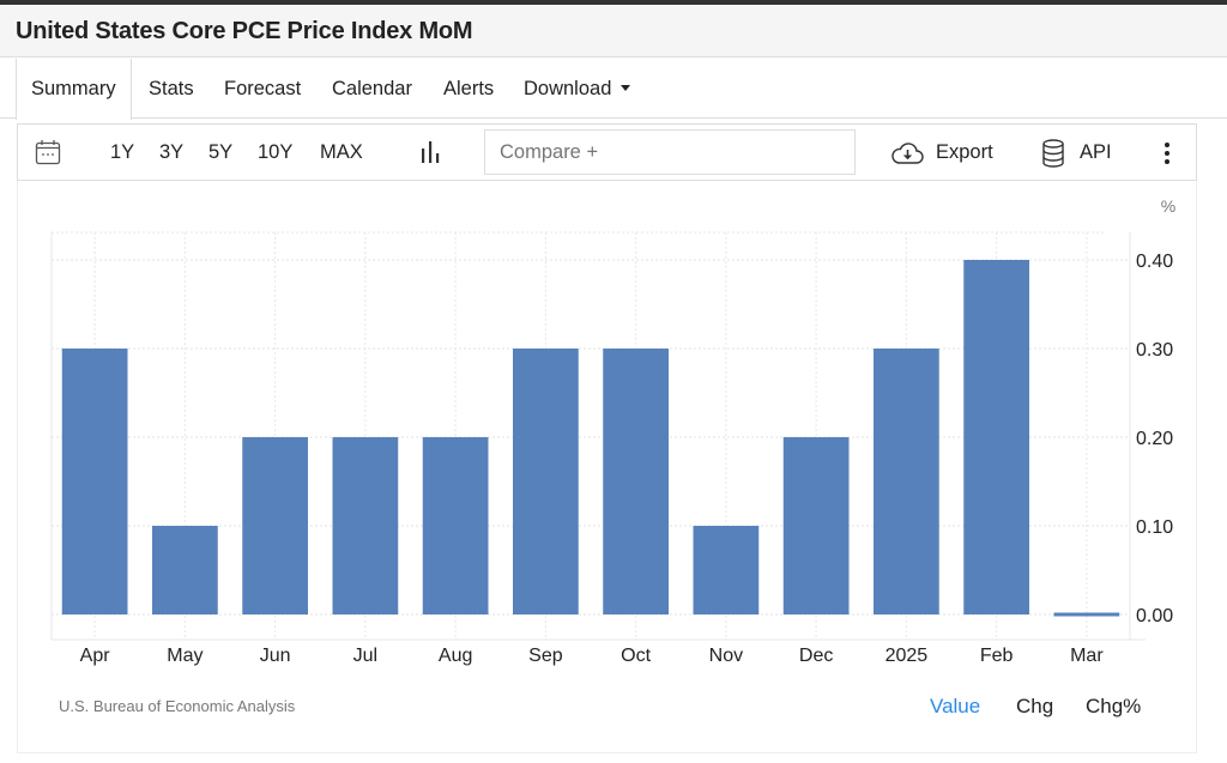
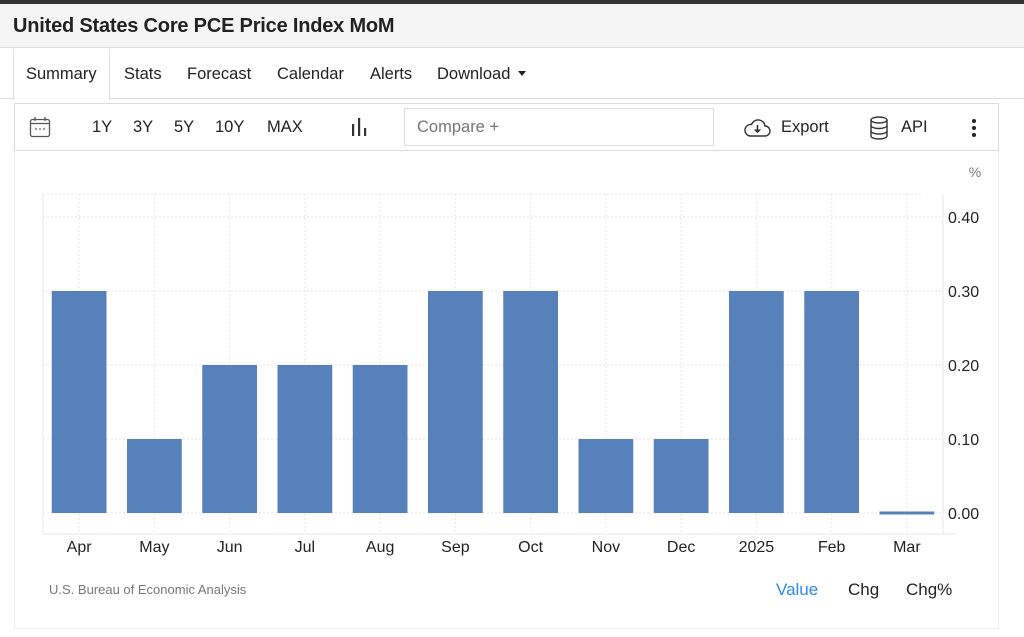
Dec: 0.2 -> 0.1
Feb: 0.4 -> 0.3
